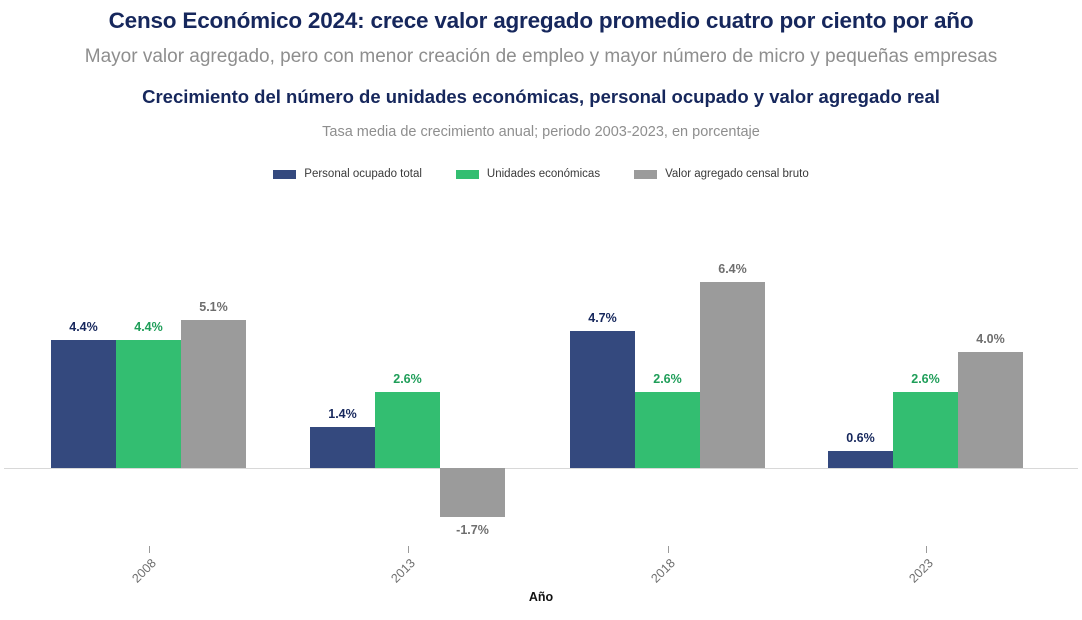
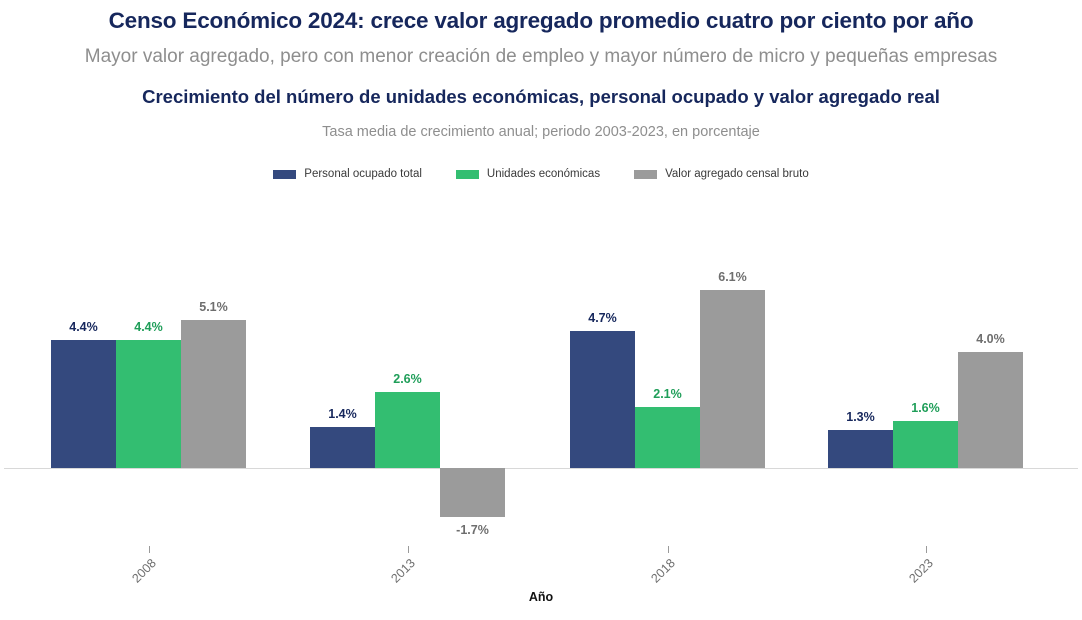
Unidades económicas/2018: 2.6% -> 2.1%
Valor agregado censal bruto/2018: 6.4% -> 6.1%
Personal ocupado total/2023: 0.6% -> 1.3%
Unidades económicas/2023: 2.6% -> 1.6%
